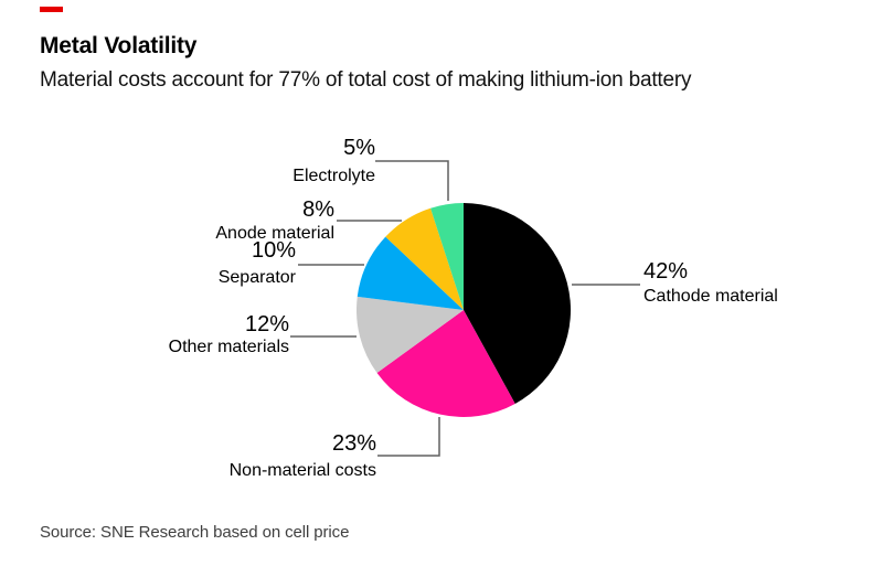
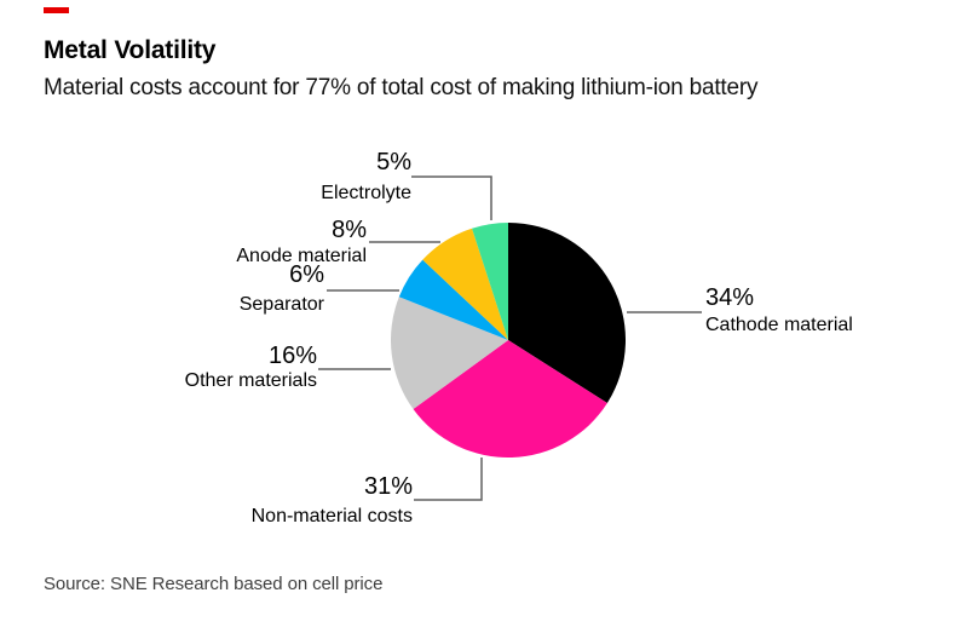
Cathode material: 42% -> 34%
Non-material costs: 23% -> 31%
Other materials: 12% -> 16%
Separator: 10% -> 6%
